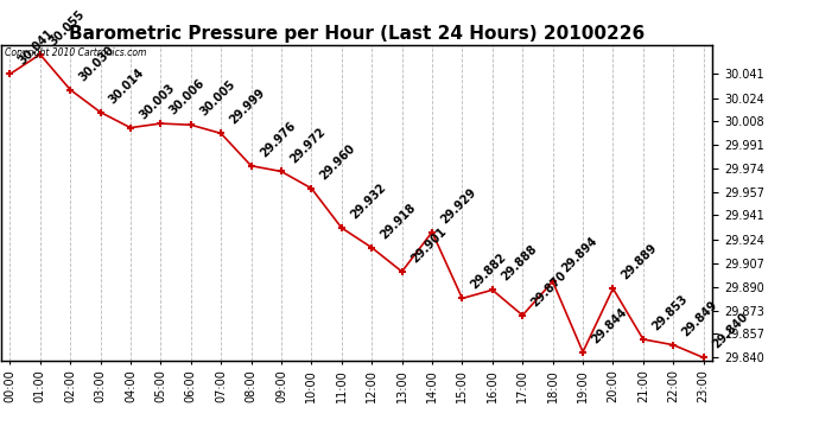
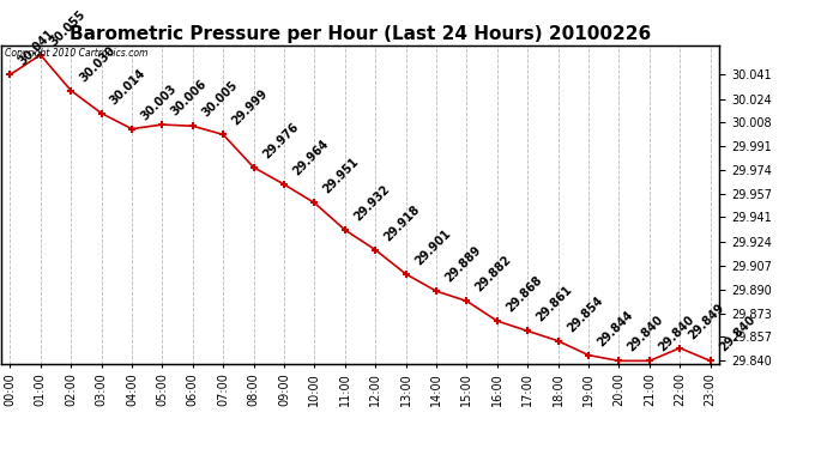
09:00: 29.972 -> 29.964
10:00: 29.960 -> 29.951
14:00: 29.929 -> 29.889
16:00: 29.888 -> 29.868
17:00: 29.870 -> 29.861
18:00: 29.894 -> 29.854
20:00: 29.889 -> 29.840
21:00: 29.853 -> 29.840
